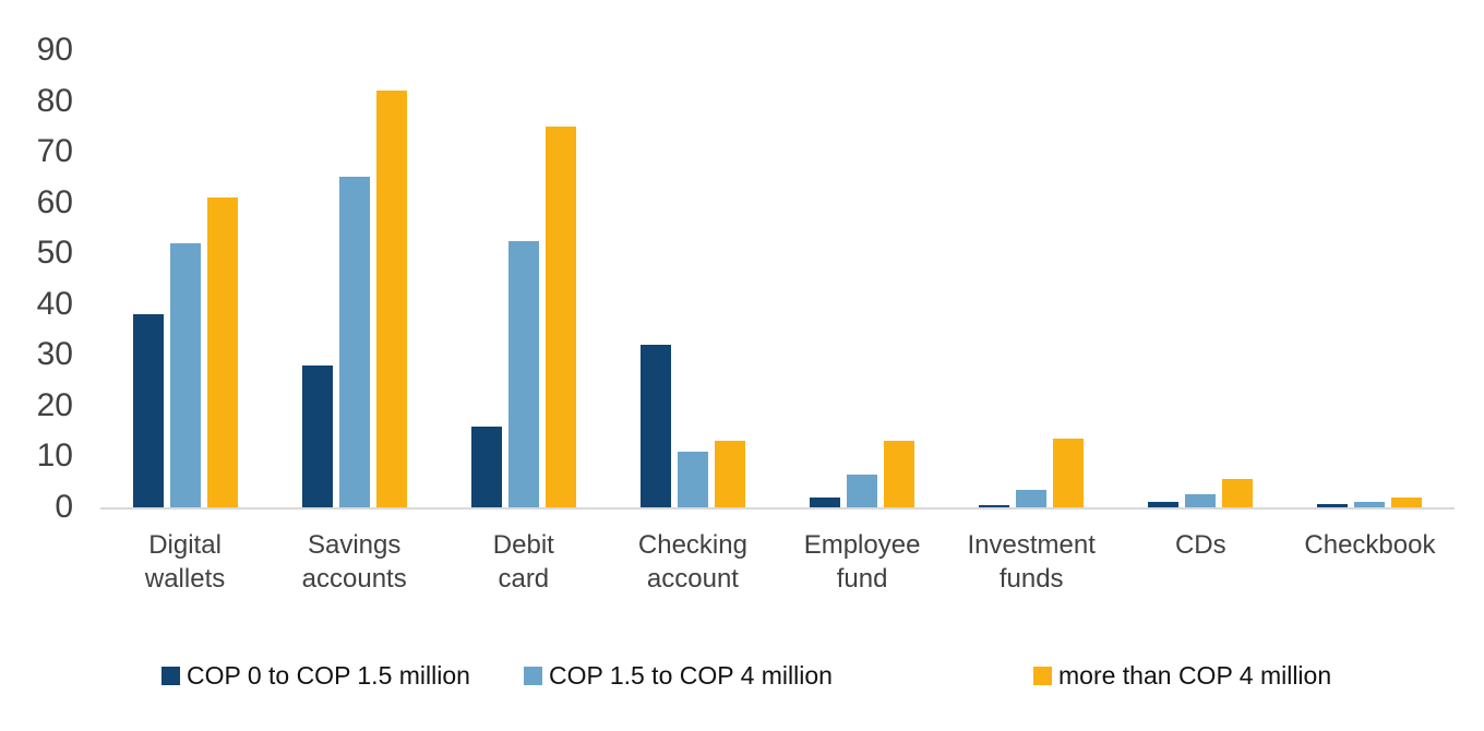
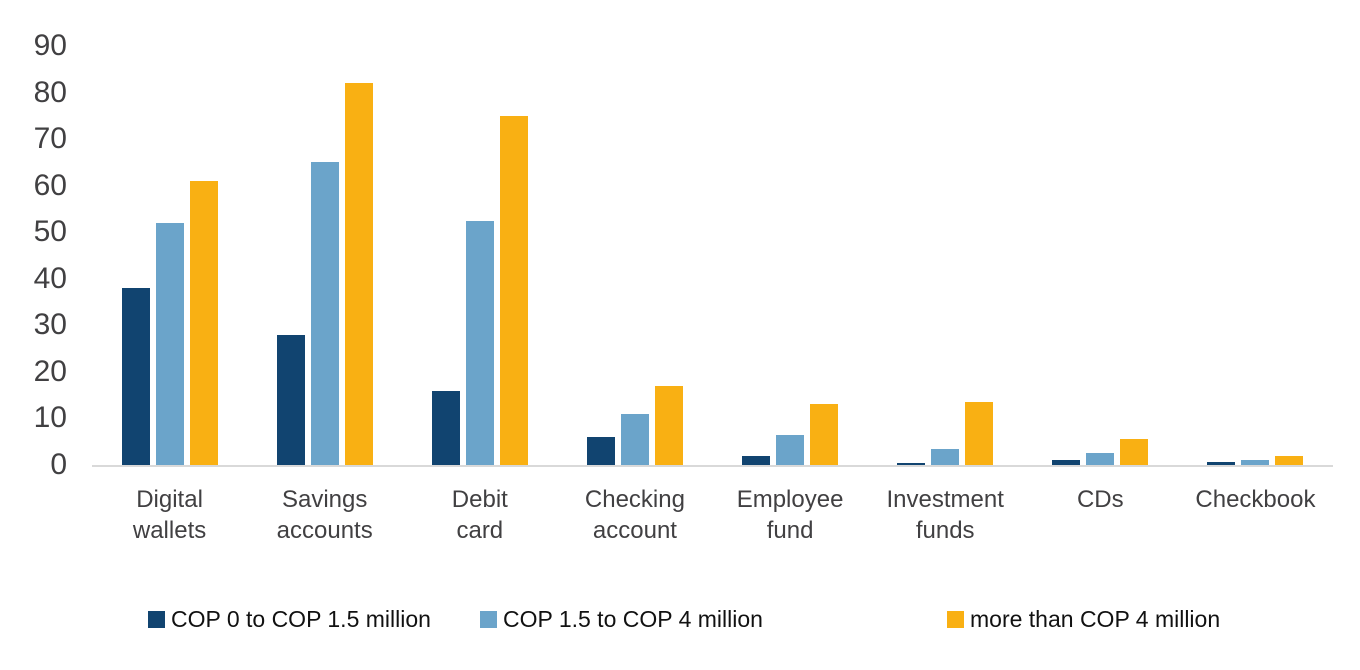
COP 0 to COP 1.5 million/Checking account: 32 -> 6
more than COP 4 million/Checking account: 13 -> 17
